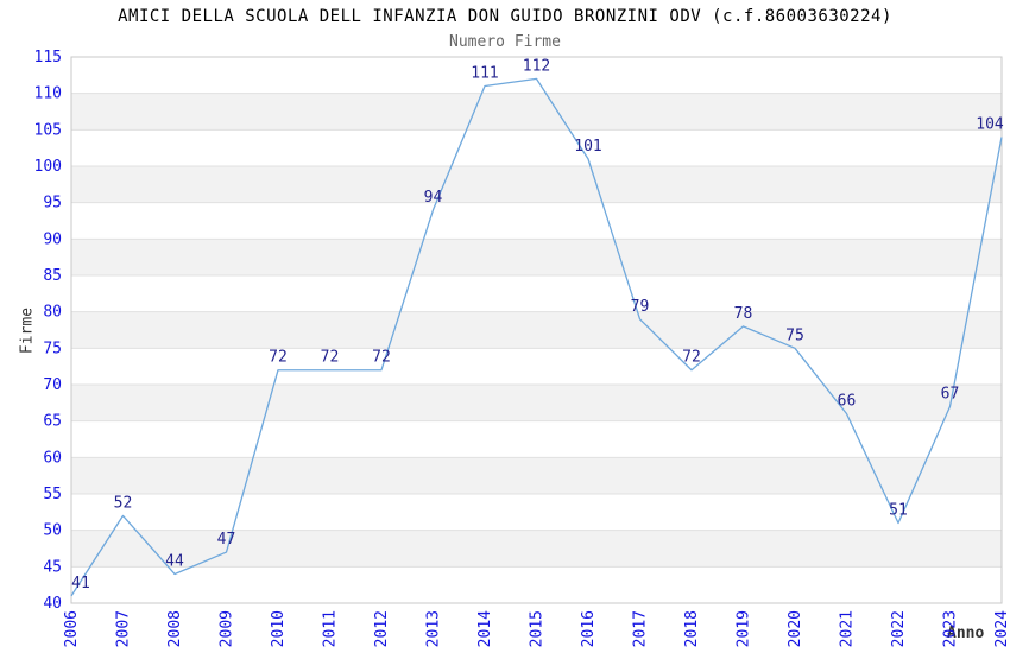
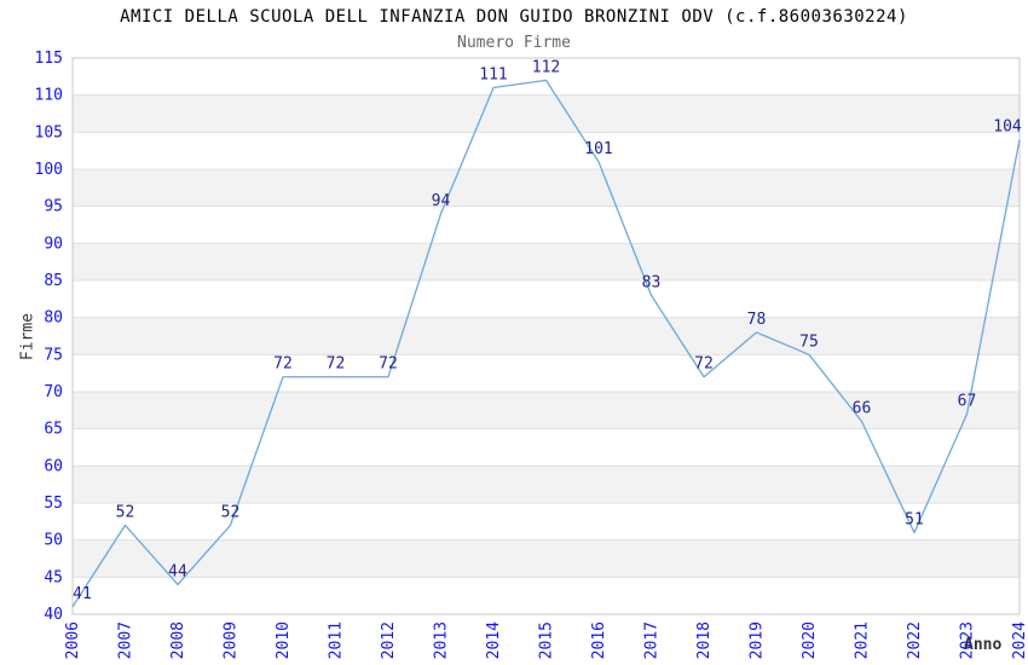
2009: 47 -> 52
2017: 79 -> 83
